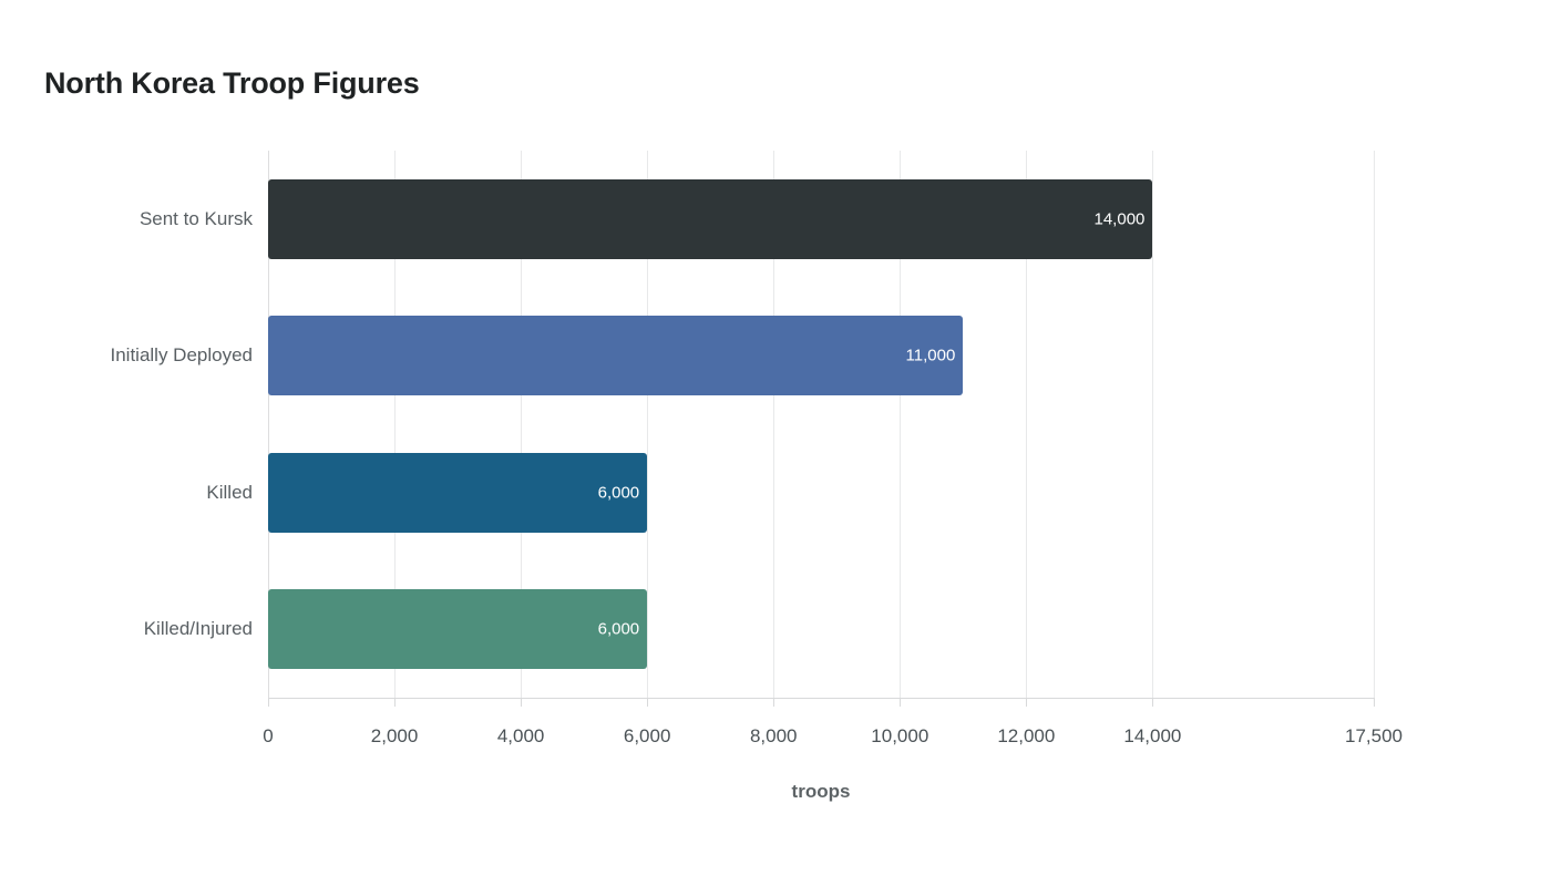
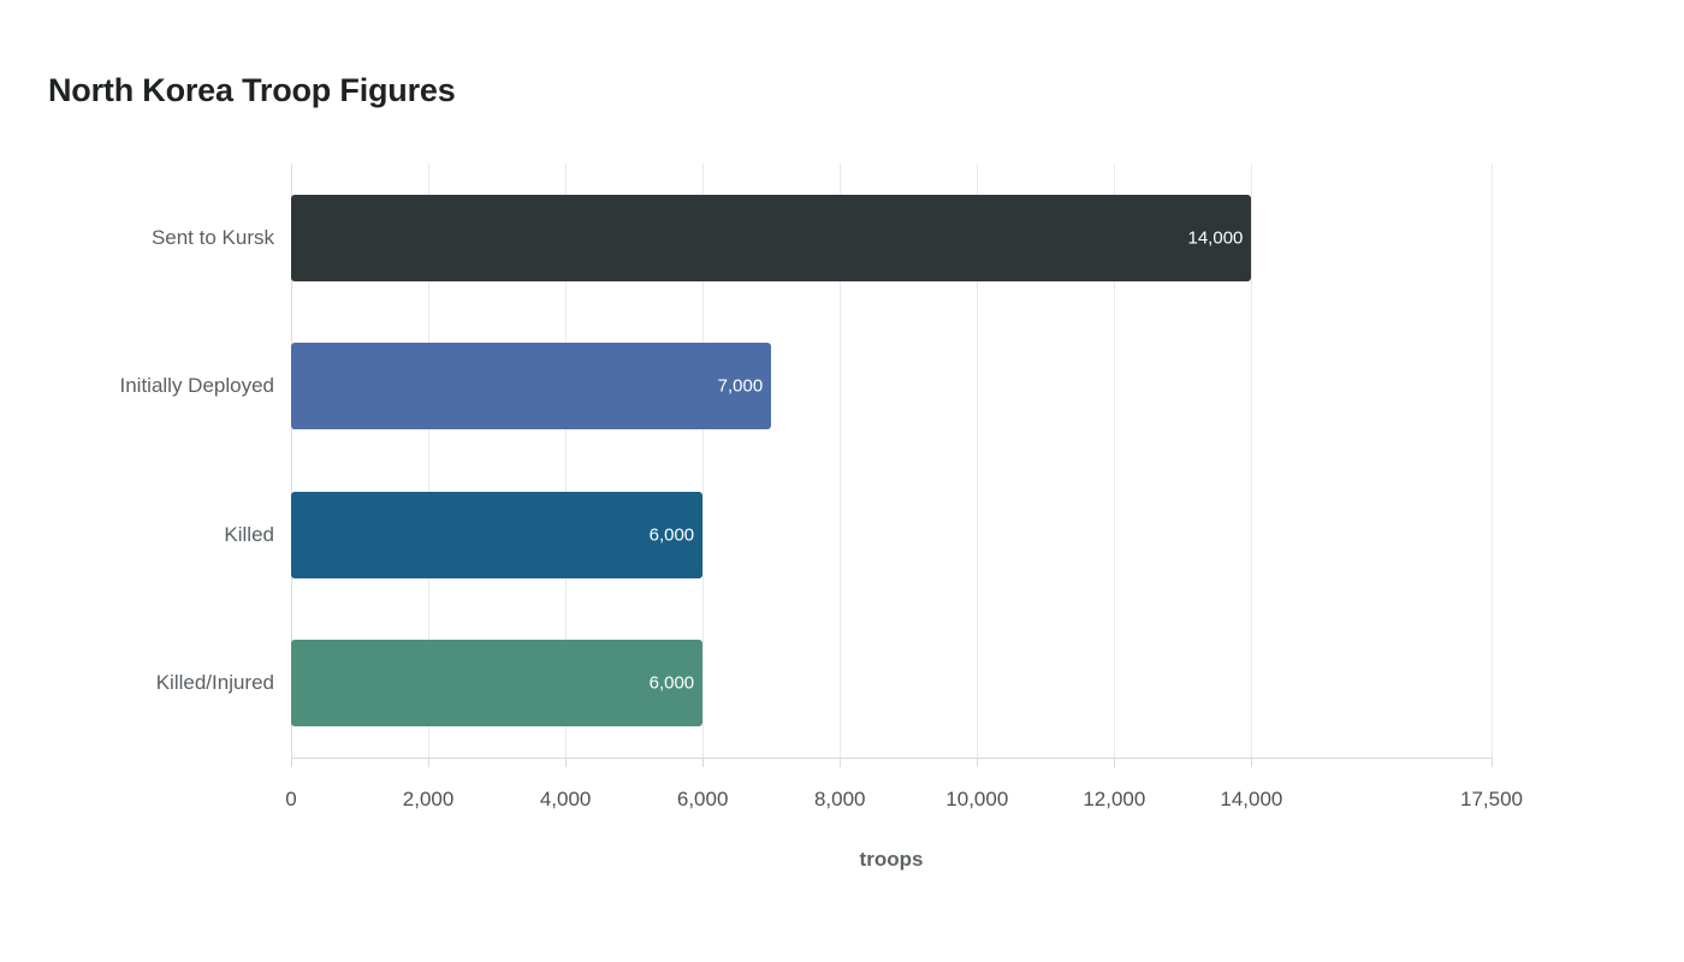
Initially Deployed: 11,000 -> 7,000
